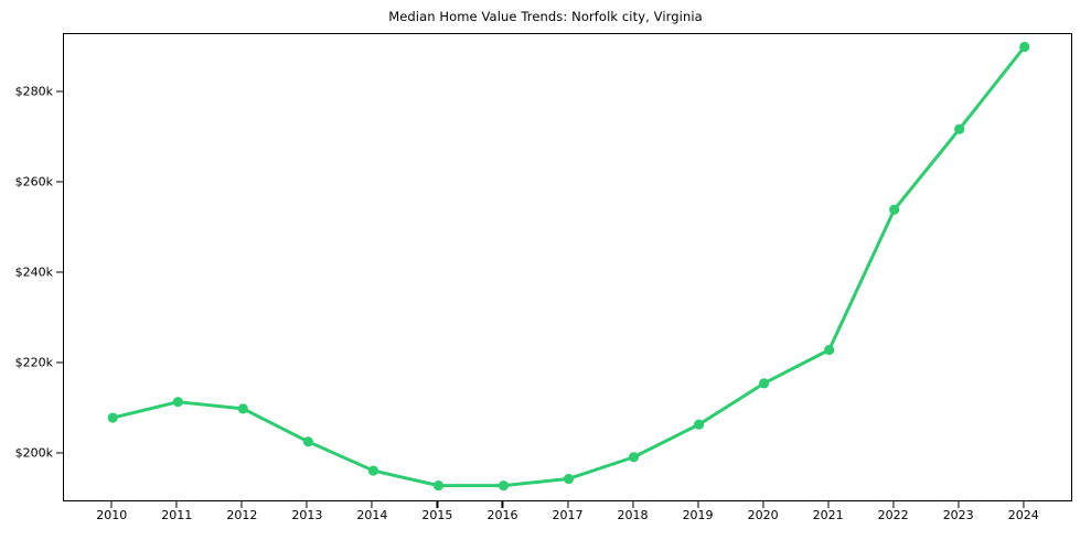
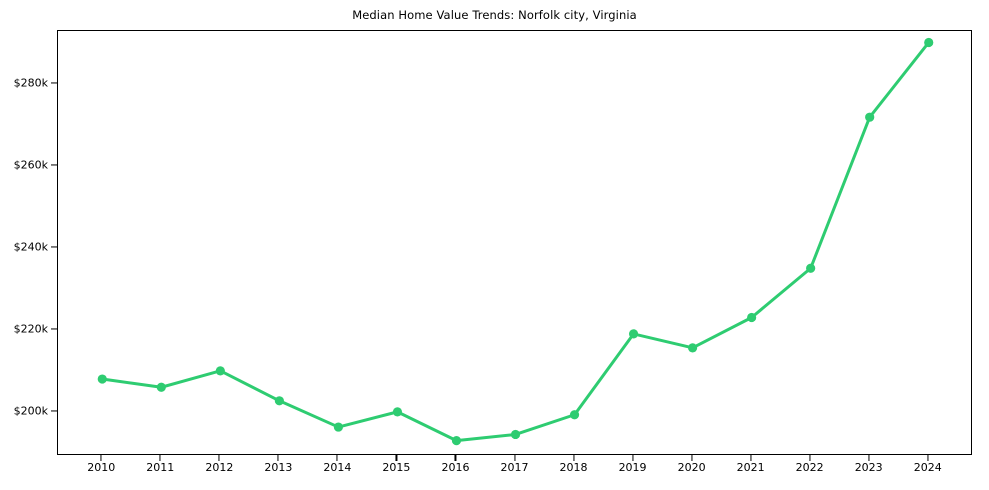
2011: $212k -> $206k
2015: $193k -> $200k
2019: $206k -> $219k
2022: $254k -> $235k
